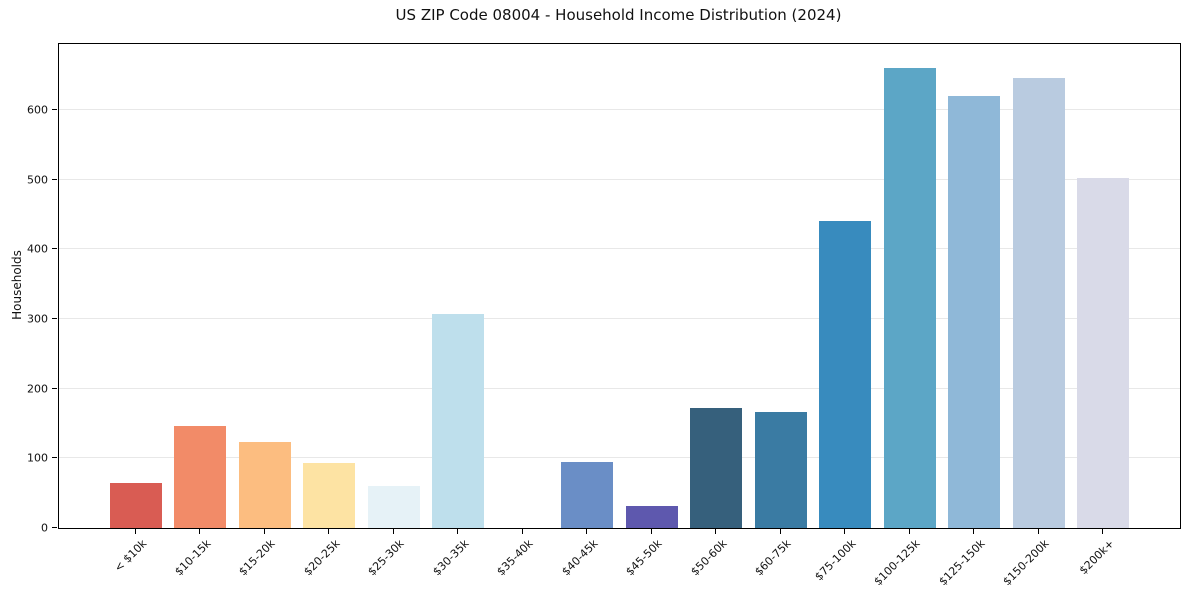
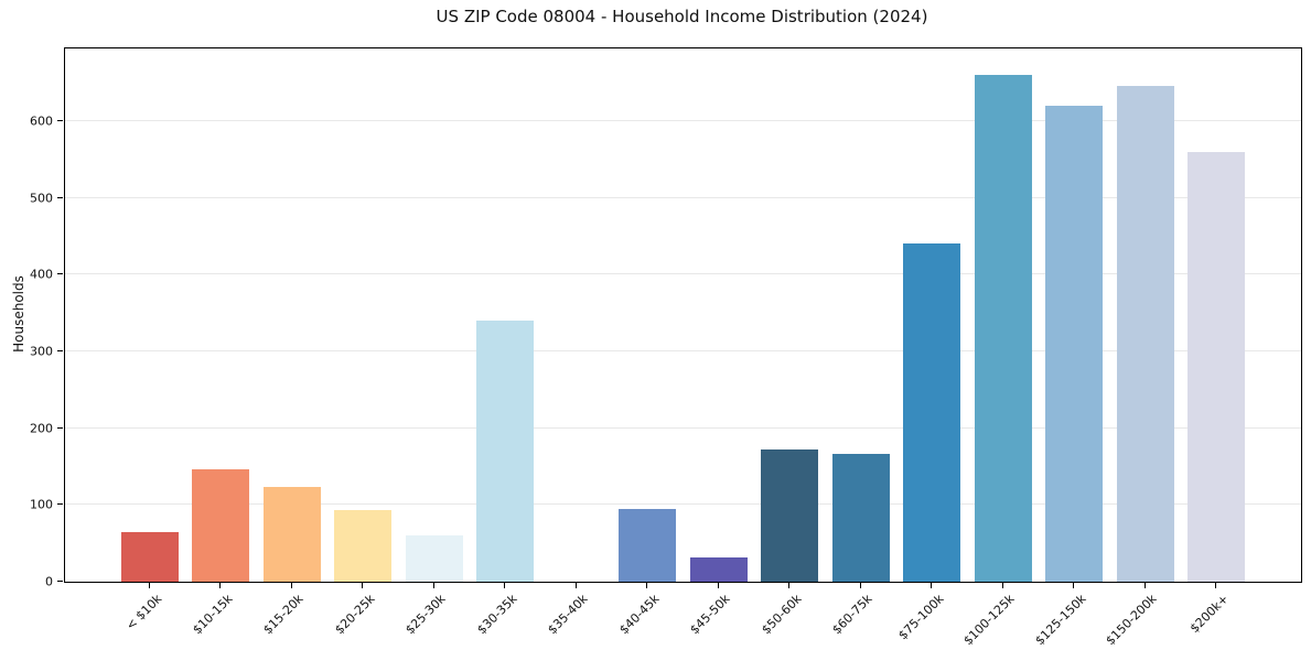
$30-35k: 310 -> 340
$200k+: 500 -> 560
